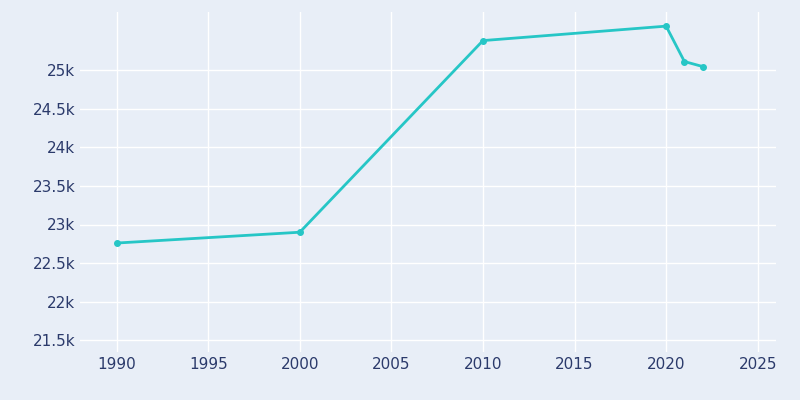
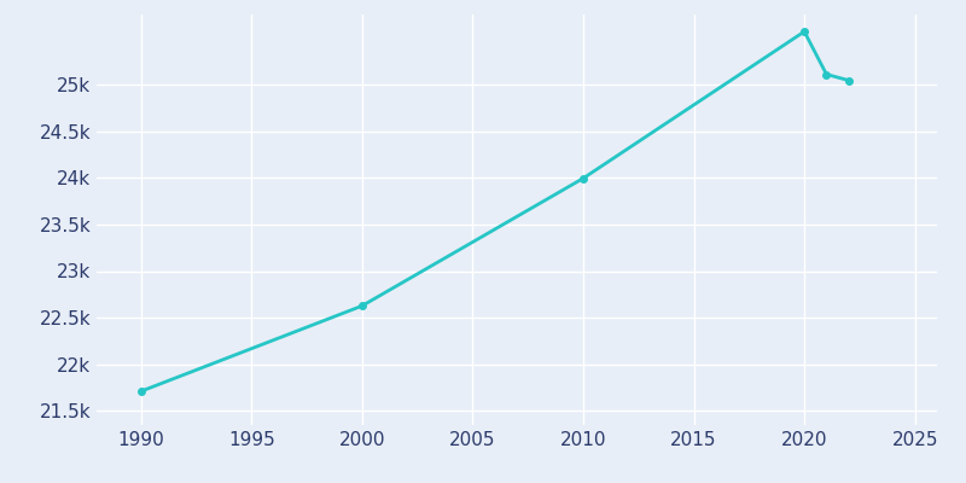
1990: 22.76k -> 21.71k
2000: 22.90k -> 22.63k
2010: 25.38k -> 23.99k
